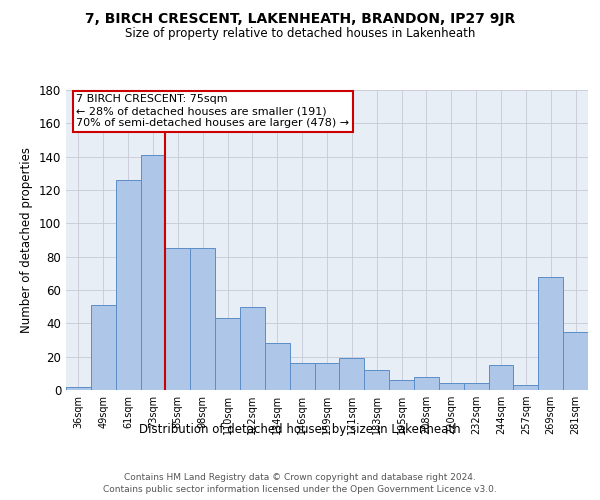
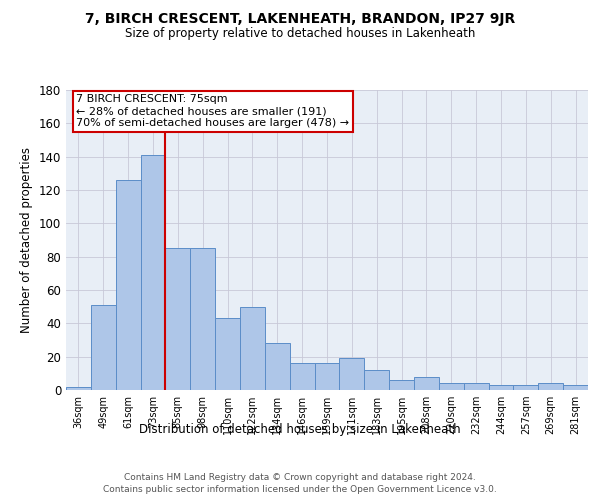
244sqm: 15 -> 3
269sqm: 68 -> 4
281sqm: 35 -> 3
